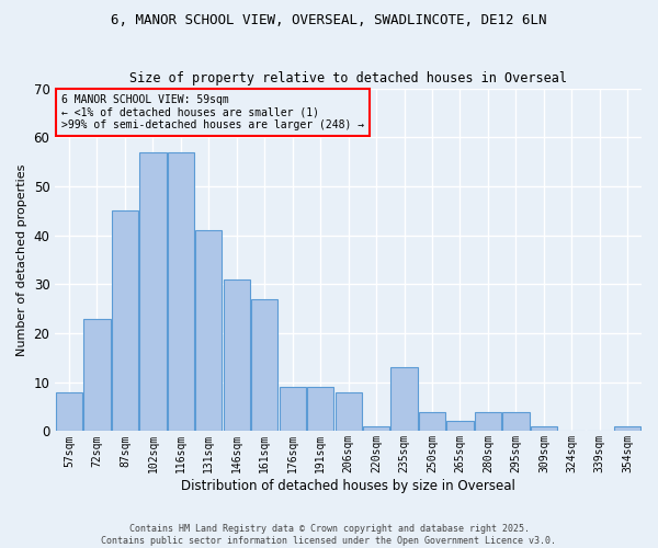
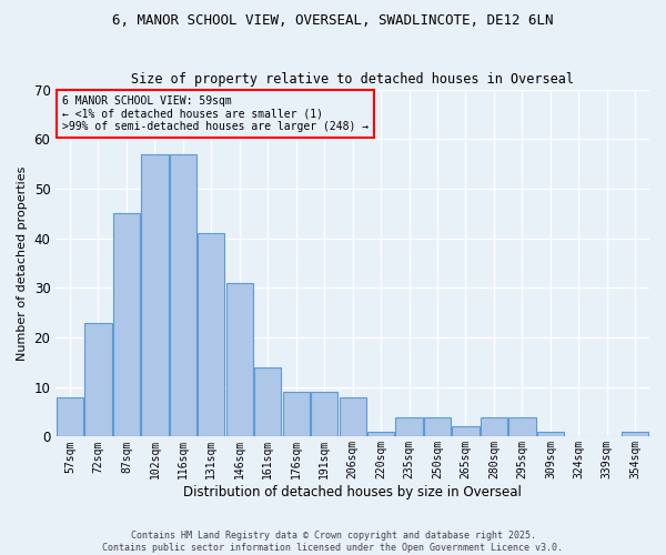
161sqm: 27 -> 14
235sqm: 13 -> 4
